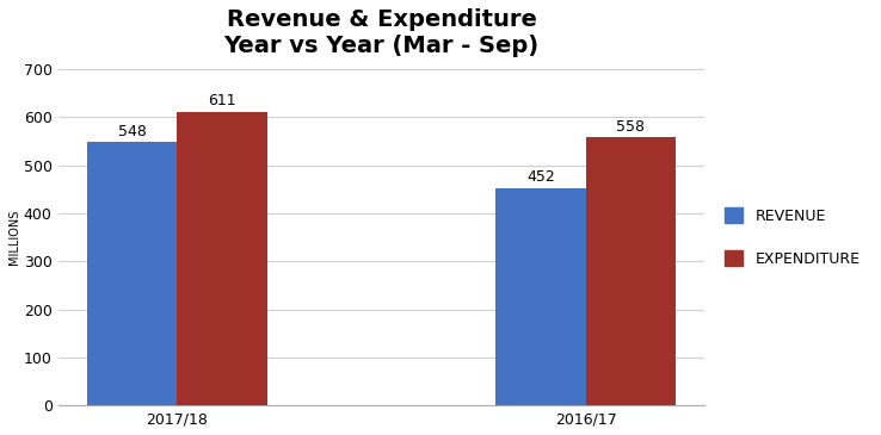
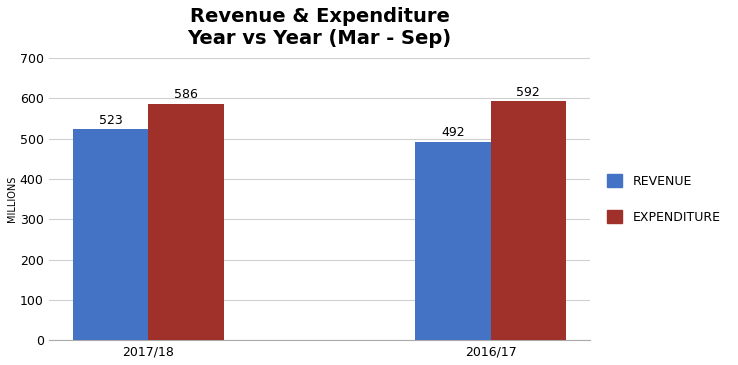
REVENUE/2017/18: 548 -> 523
EXPENDITURE/2017/18: 611 -> 586
REVENUE/2016/17: 452 -> 492
EXPENDITURE/2016/17: 558 -> 592
